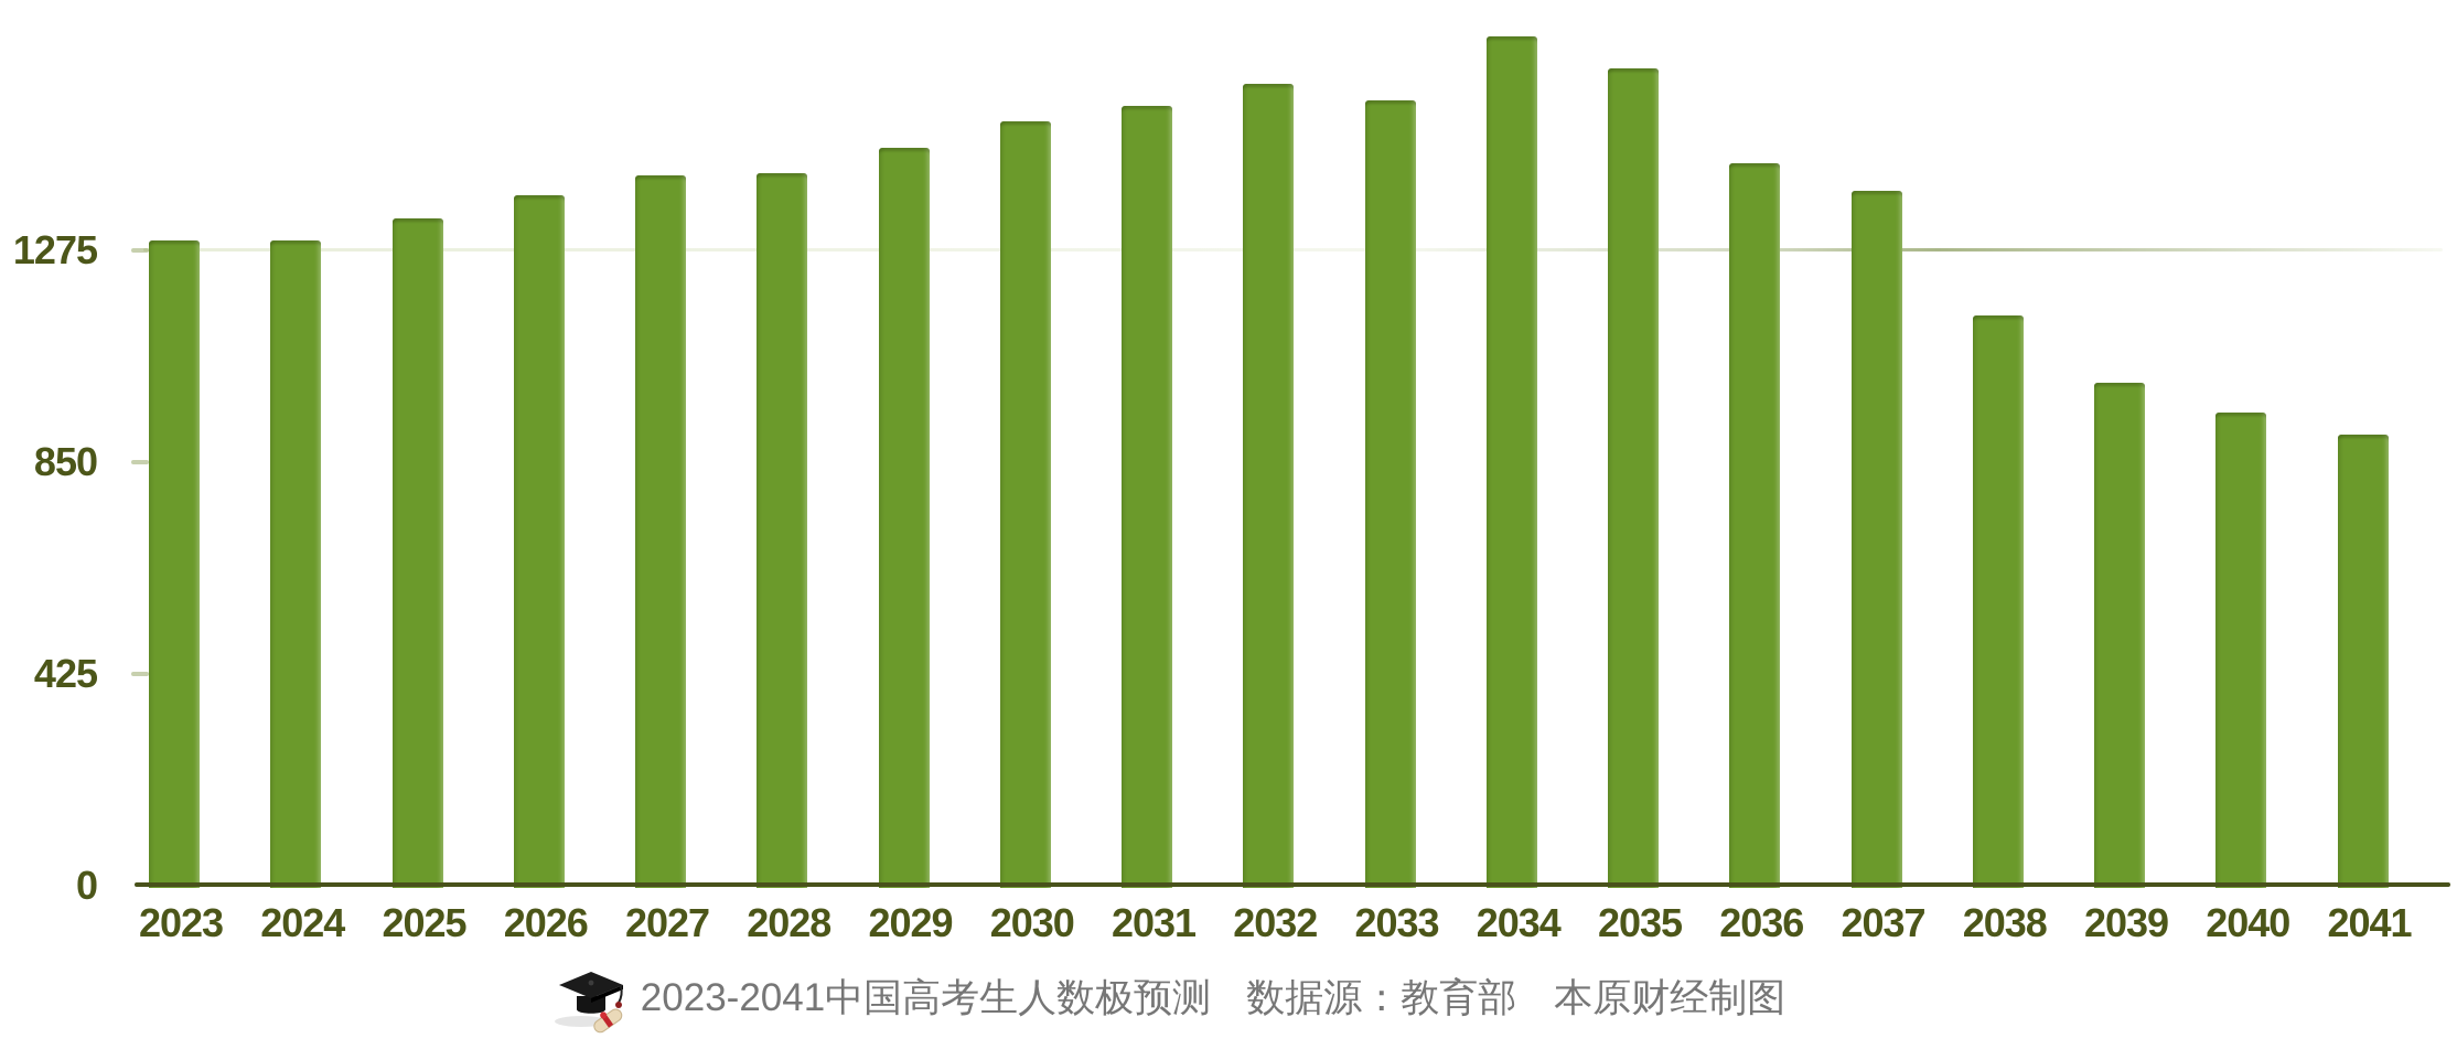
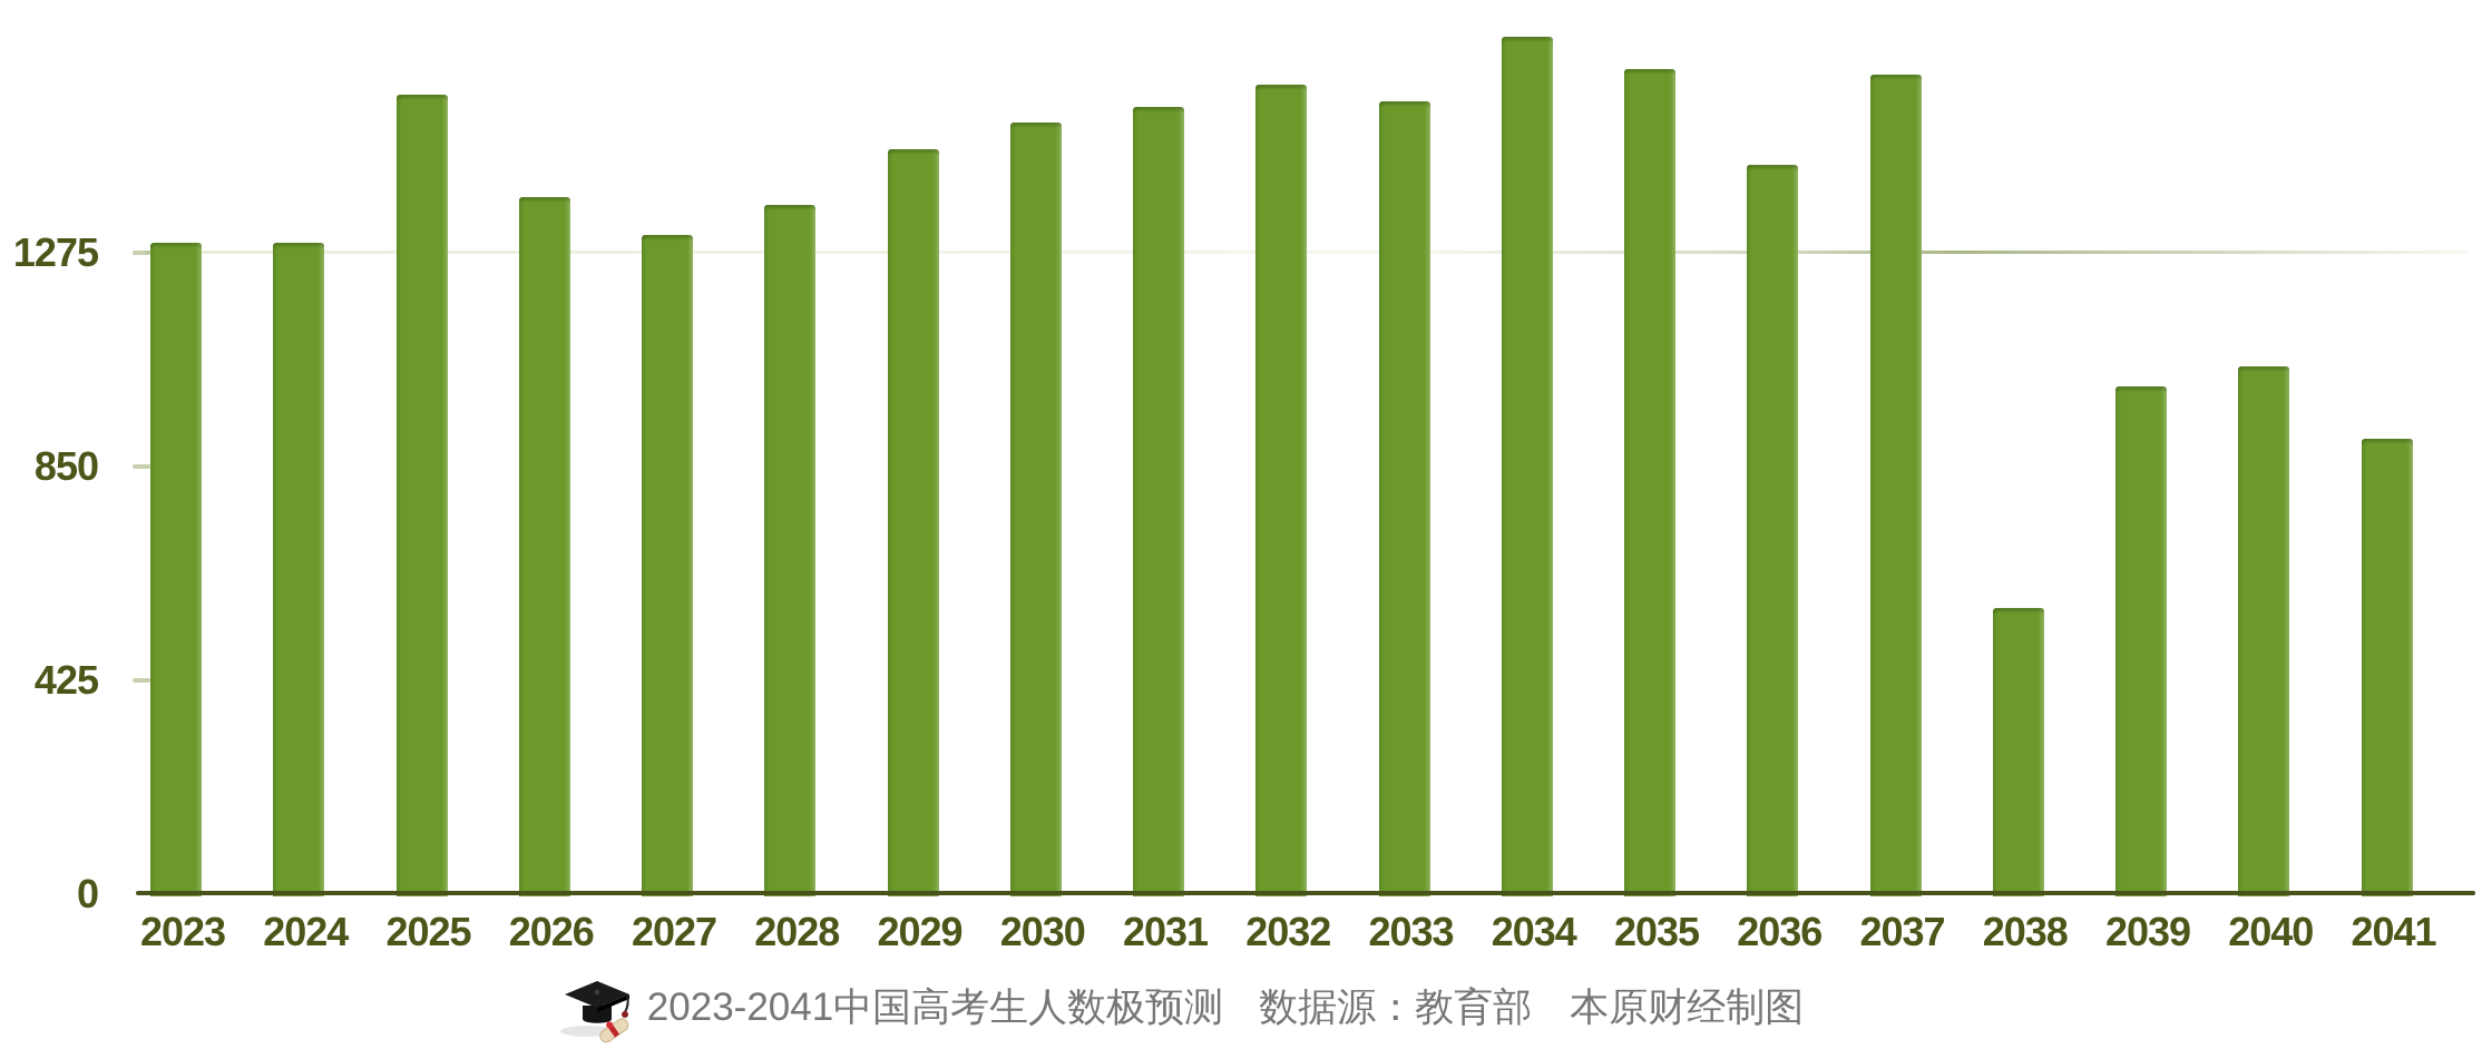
2025: 1340 -> 1590
2027: 1420 -> 1310
2028: 1430 -> 1370
2037: 1400 -> 1630
2038: 1140 -> 570
2040: 950 -> 1050
